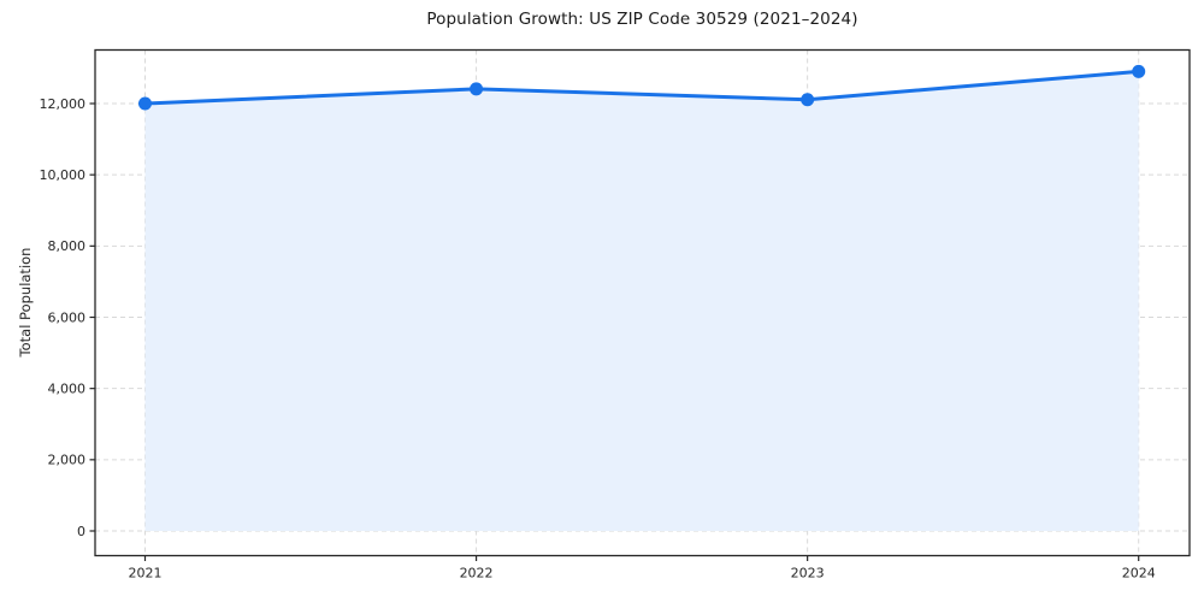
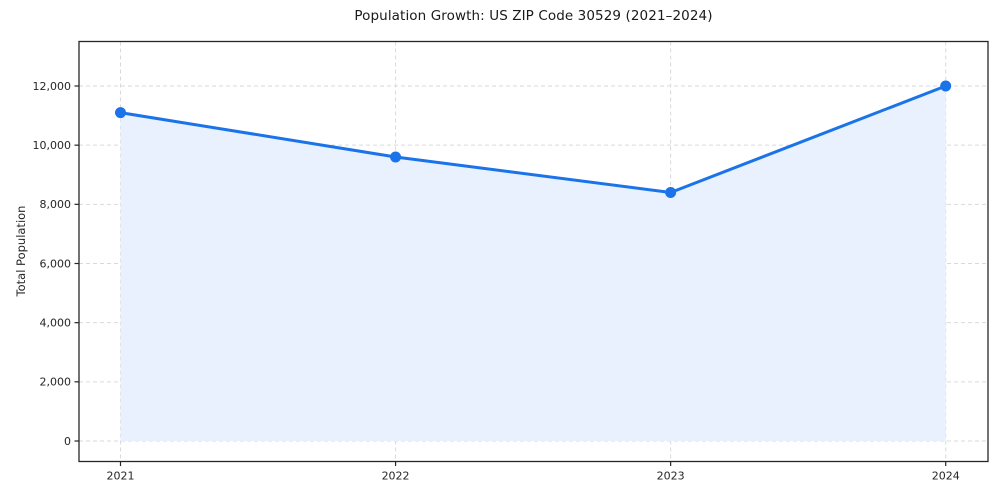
2021: 12000 -> 11100
2022: 12400 -> 9600
2023: 12100 -> 8400
2024: 12900 -> 12000
